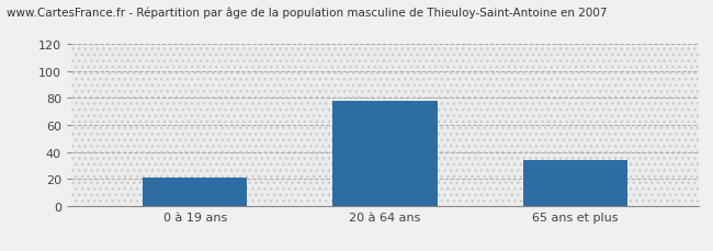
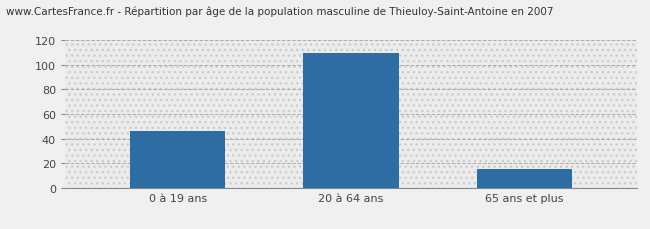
0 à 19 ans: 21 -> 46
20 à 64 ans: 78 -> 110
65 ans et plus: 34 -> 15
